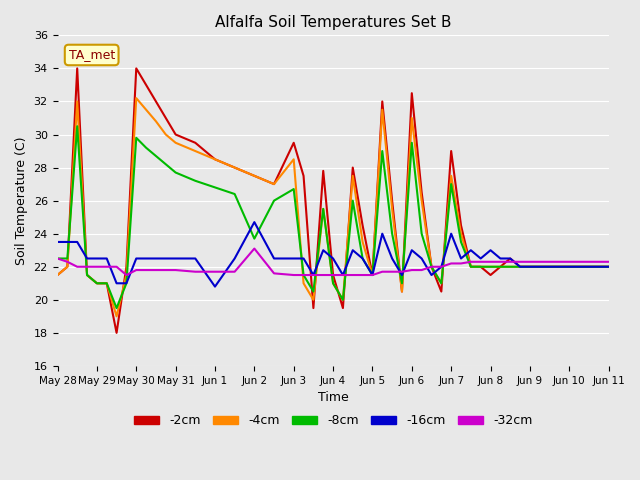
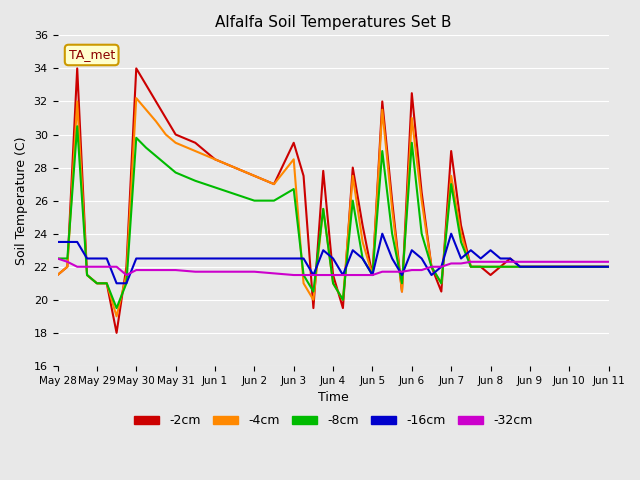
-16cm/Jun 1: 20.8 -> 22.5
-8cm/Jun 2: 23.7 -> 26.0
-16cm/Jun 2: 24.7 -> 22.5
-32cm/Jun 2: 23.1 -> 21.7
